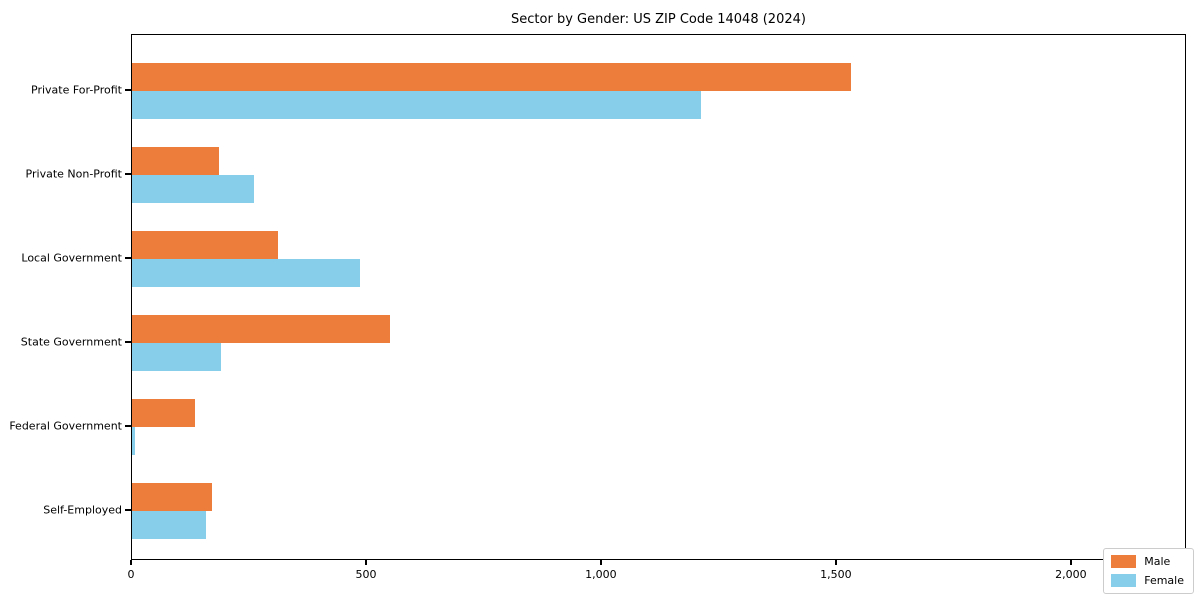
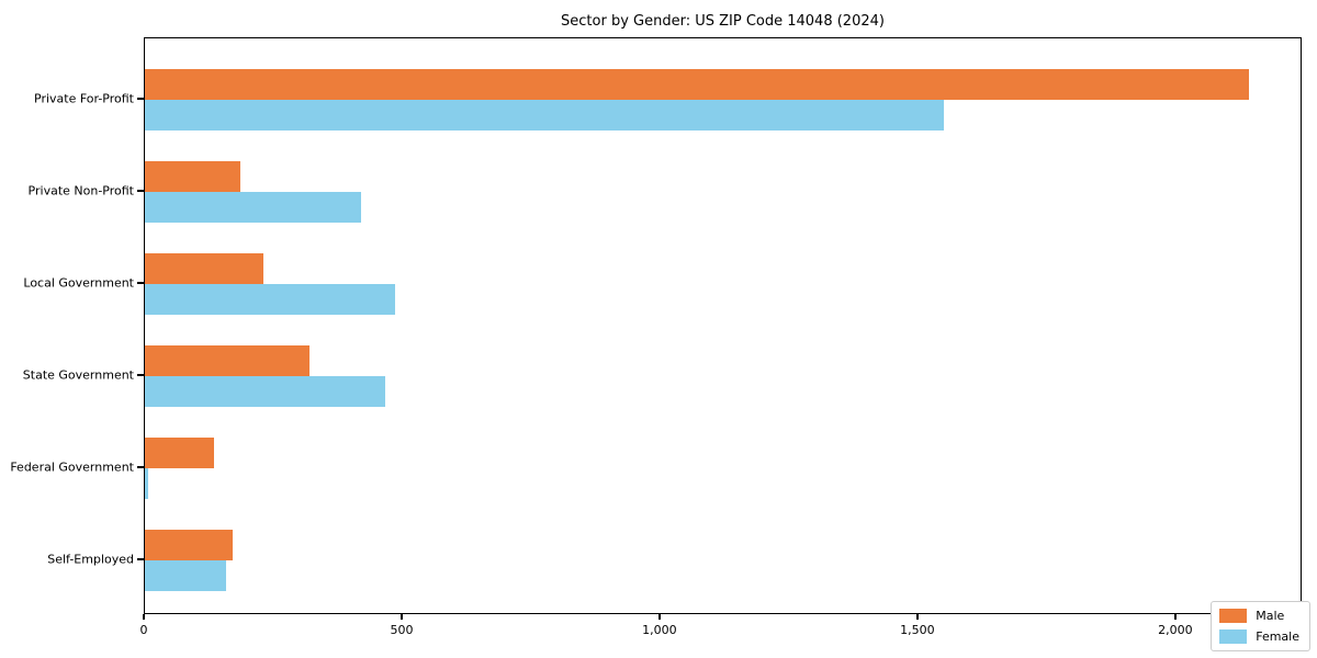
Male/Private For-Profit: 1530 -> 2140
Female/Private For-Profit: 1210 -> 1550
Female/Private Non-Profit: 260 -> 420
Male/Local Government: 310 -> 230
Male/State Government: 550 -> 320
Female/State Government: 190 -> 460
